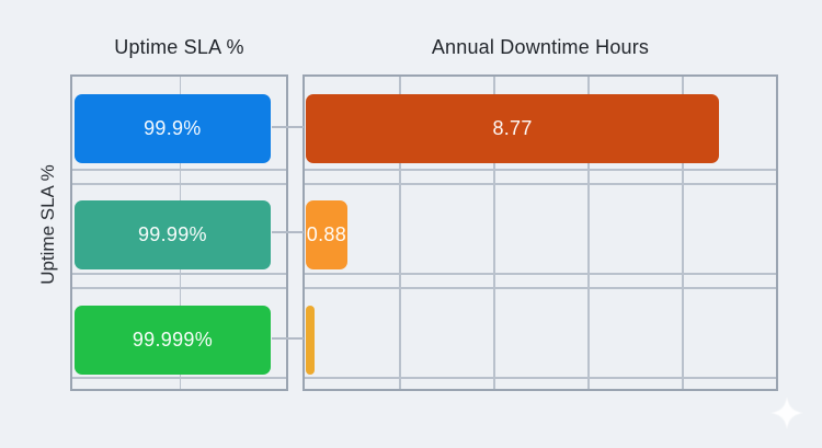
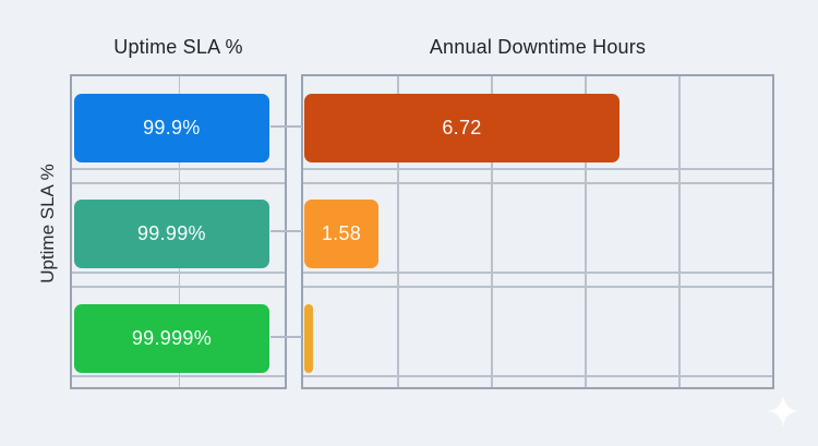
Annual Downtime Hours/99.9%: 8.77 -> 6.72
Annual Downtime Hours/99.99%: 0.88 -> 1.58
